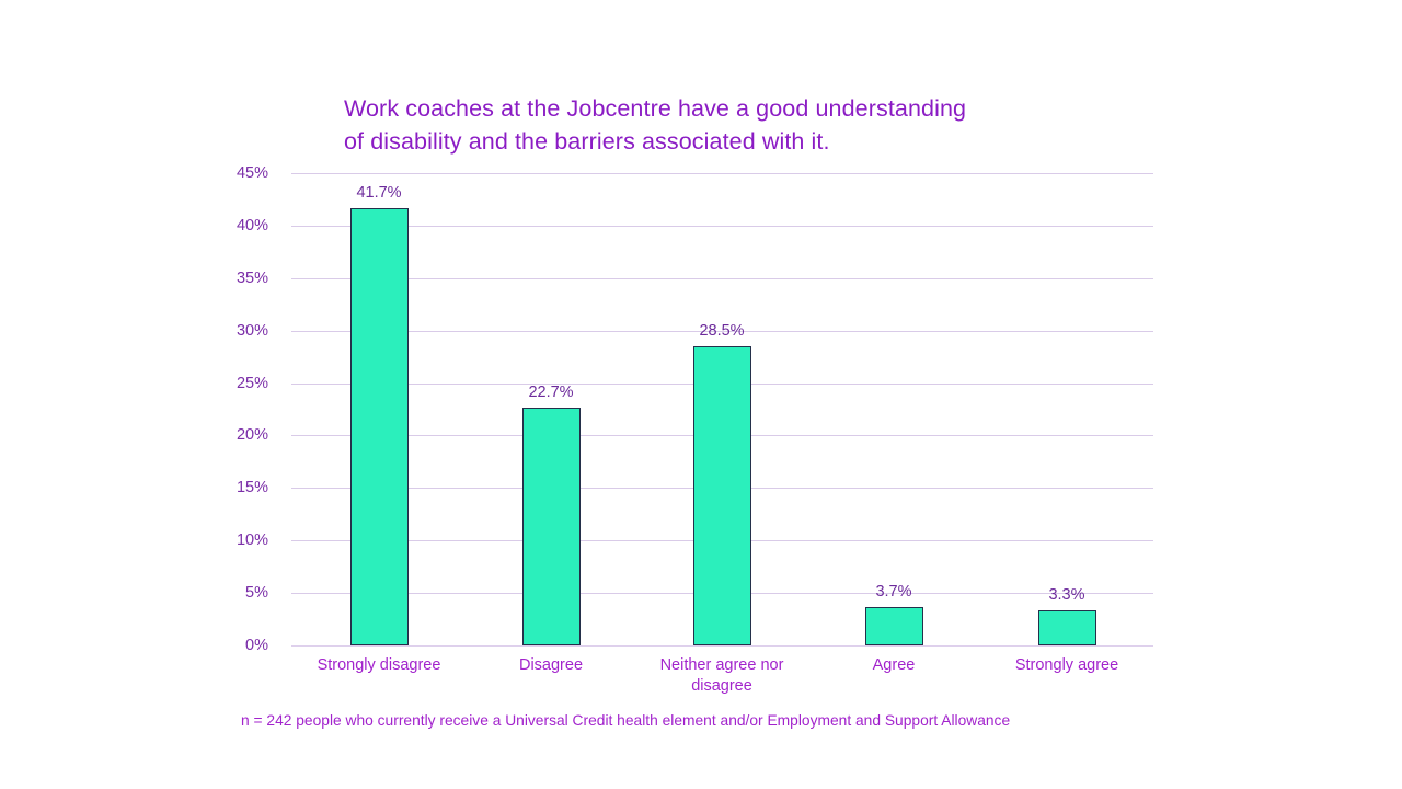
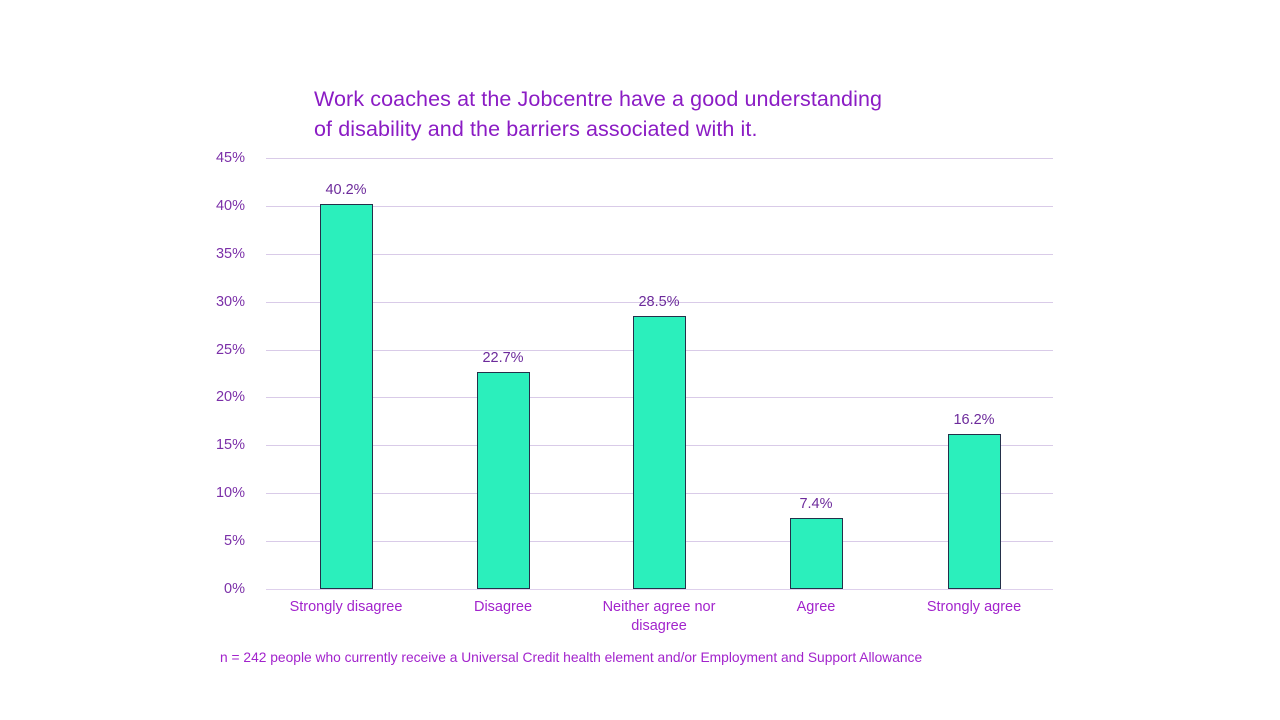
Strongly disagree: 41.7% -> 40.2%
Agree: 3.7% -> 7.4%
Strongly agree: 3.3% -> 16.2%
